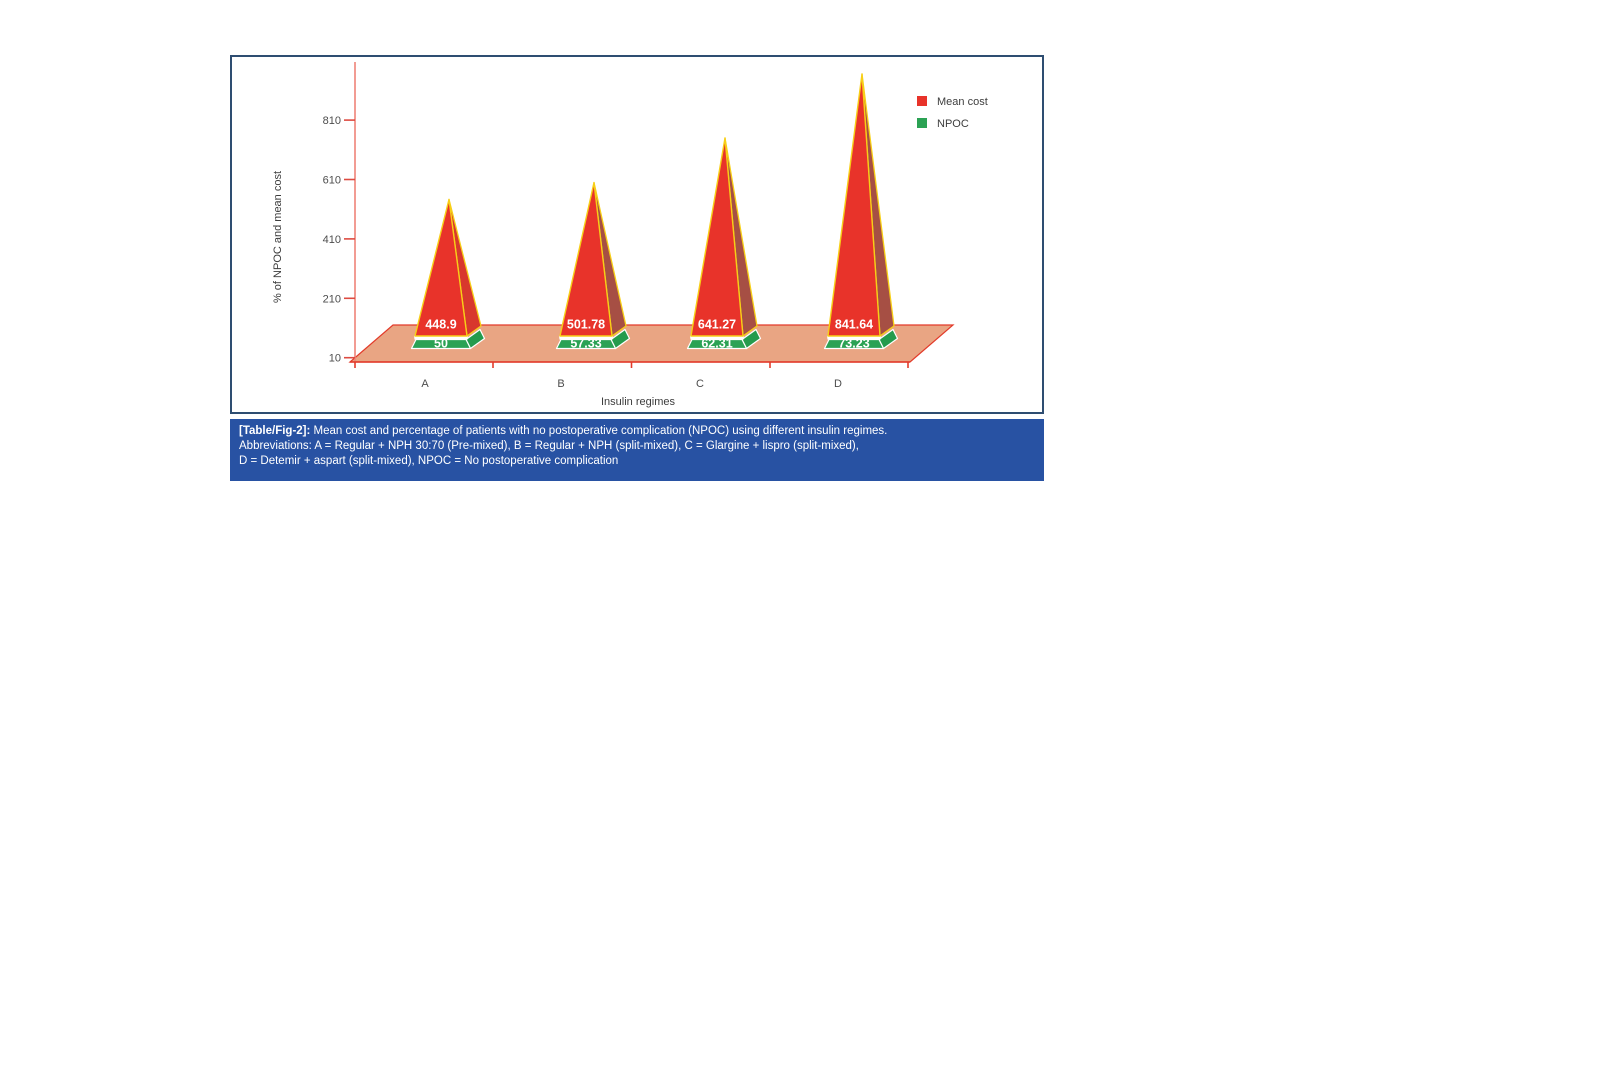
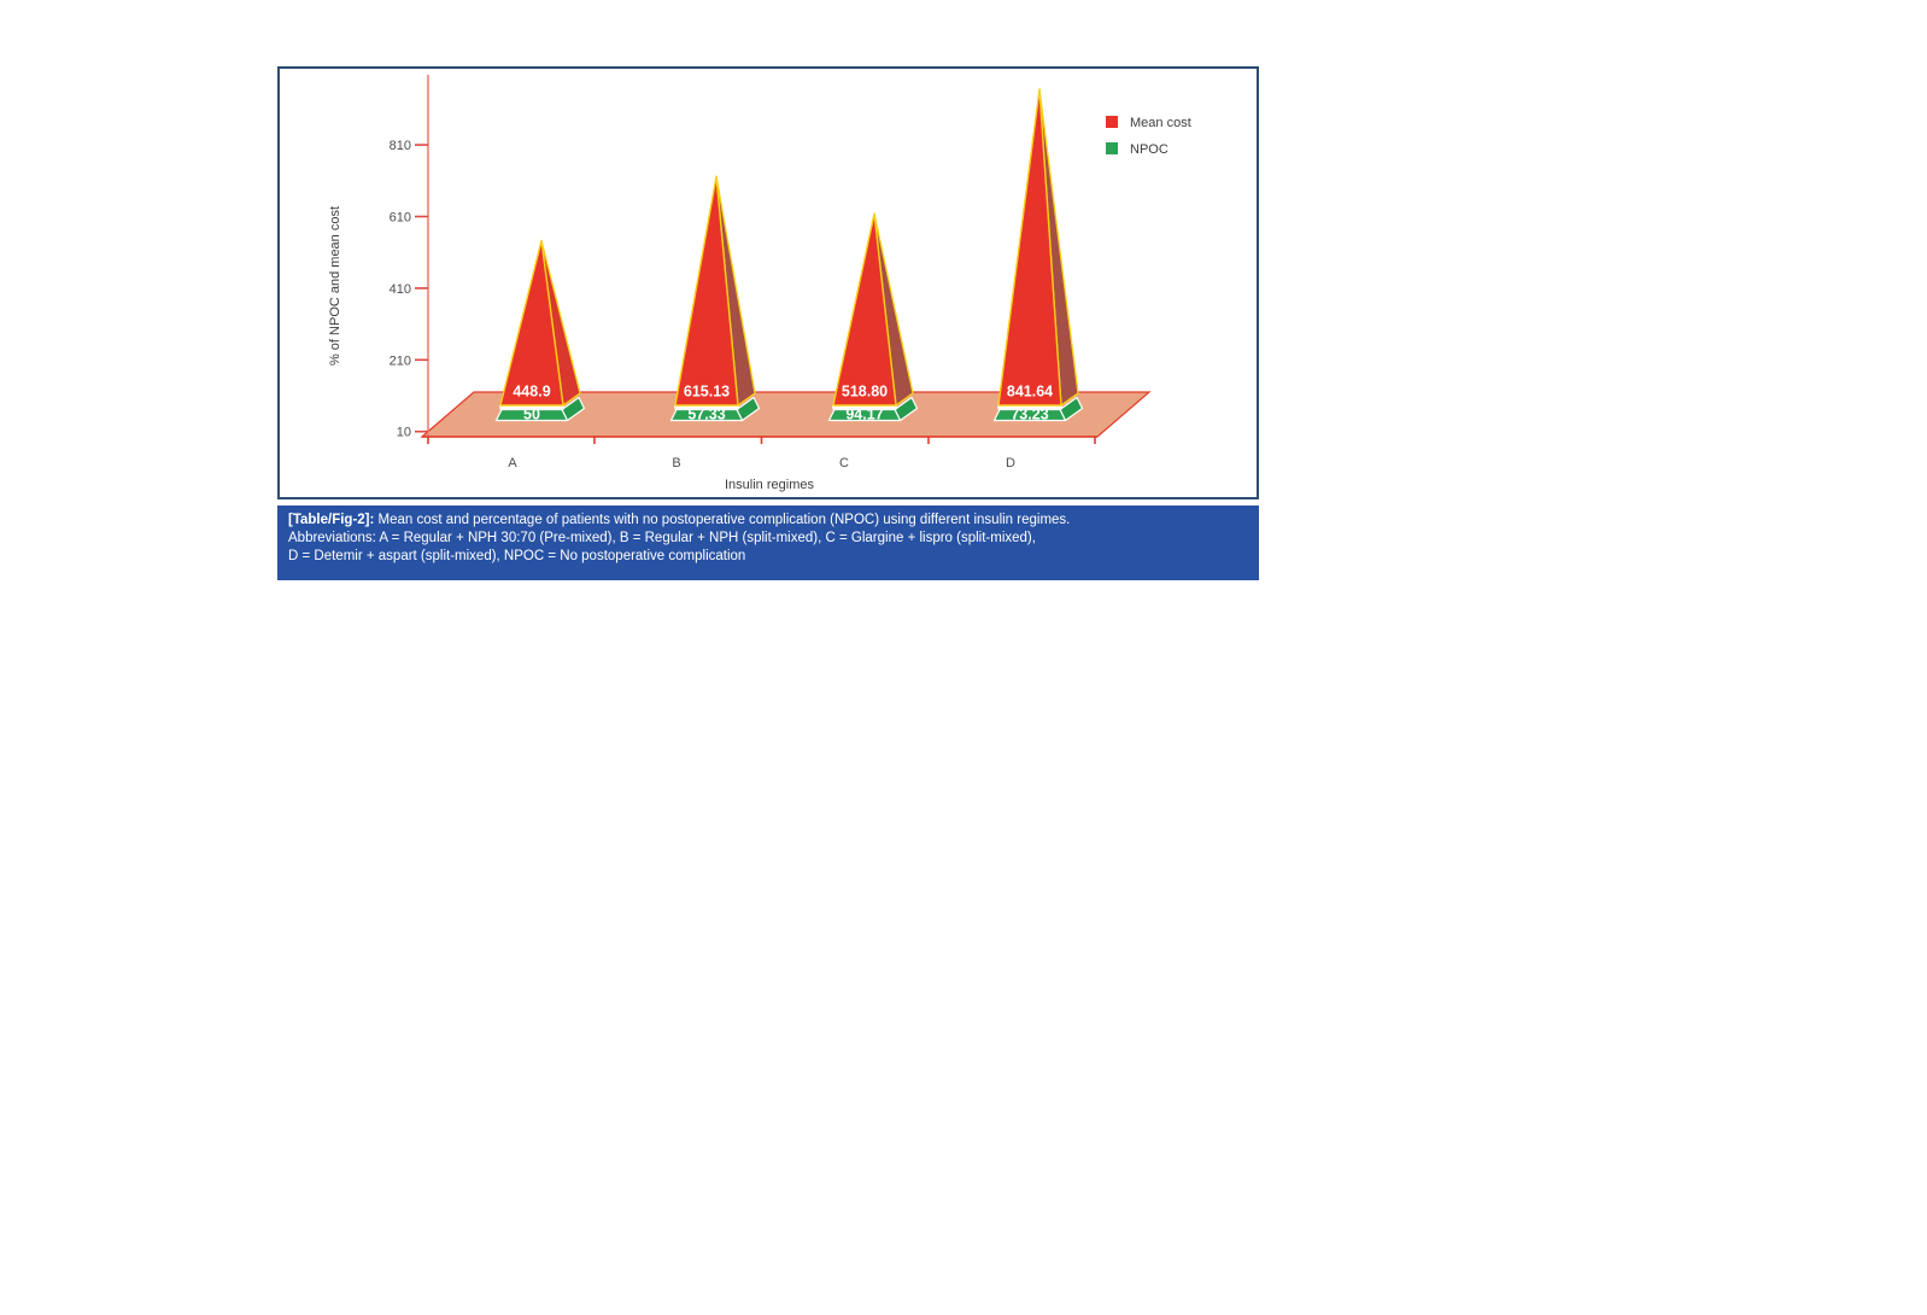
Mean cost/B: 501.78 -> 615.13
Mean cost/C: 641.27 -> 518.80
NPOC/C: 62.31 -> 94.17
